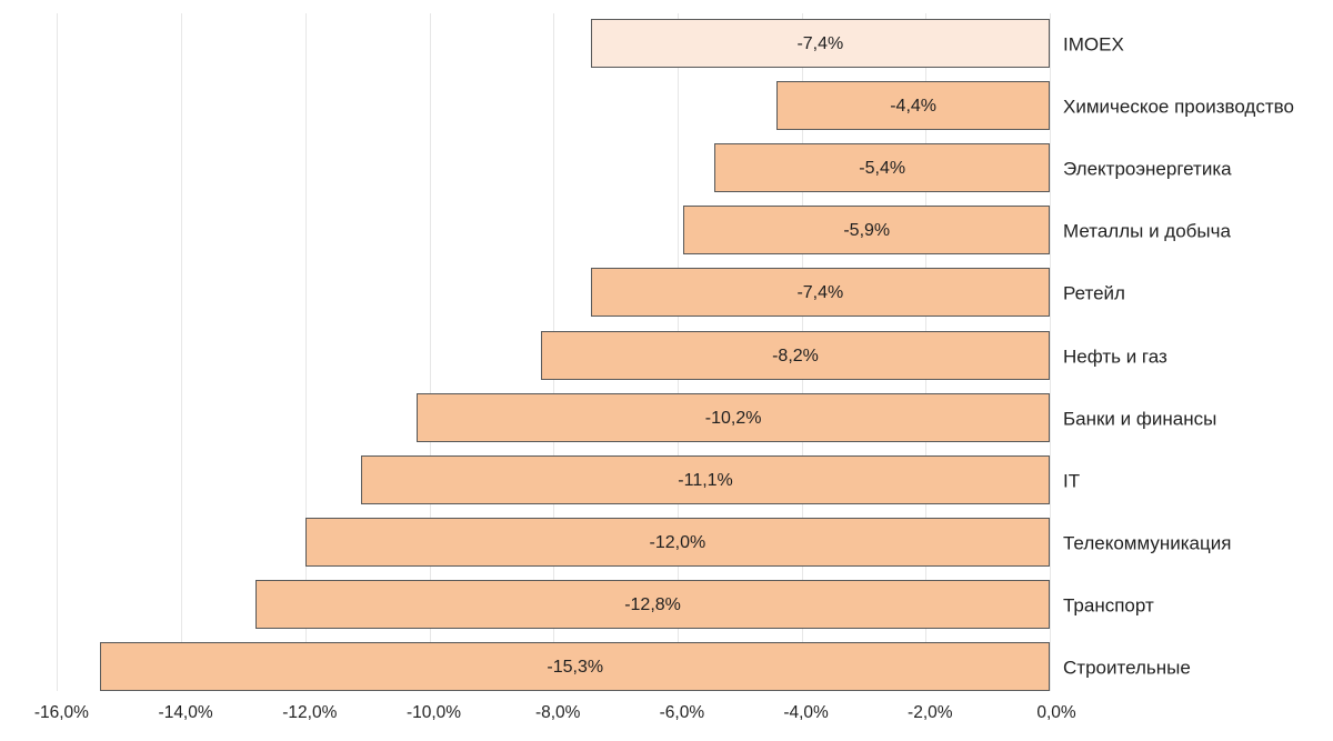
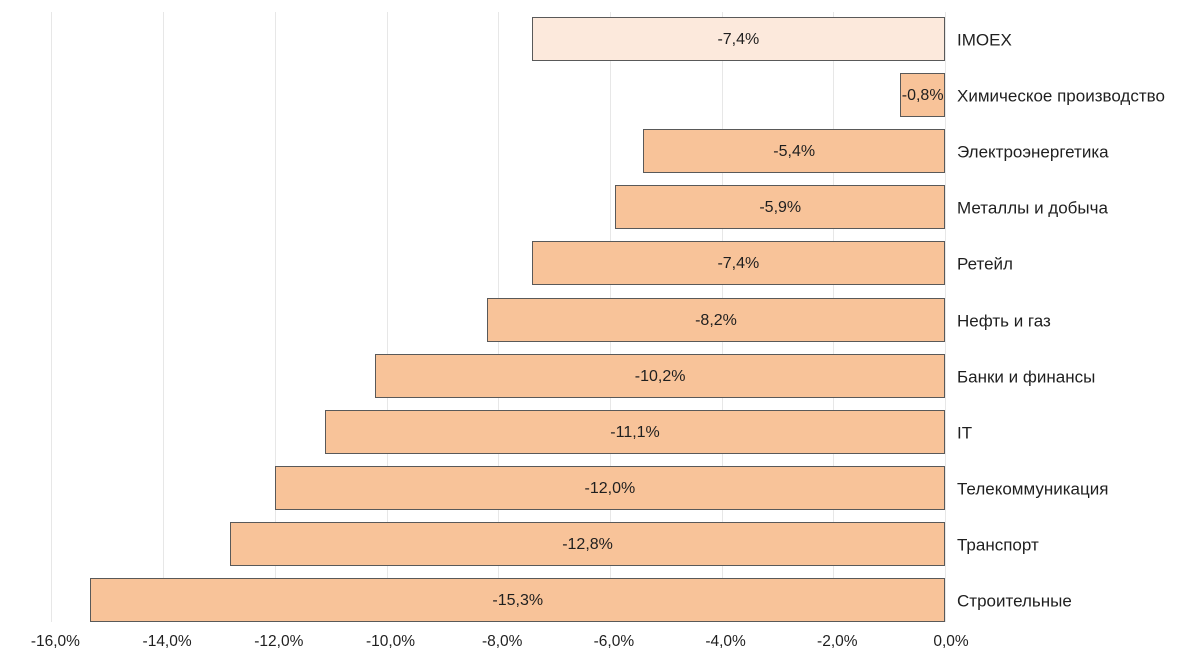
Химическое производство: -4,4% -> -0,8%
